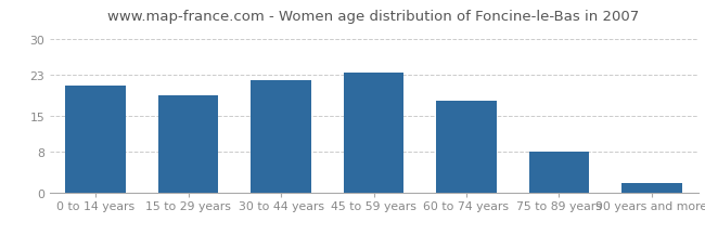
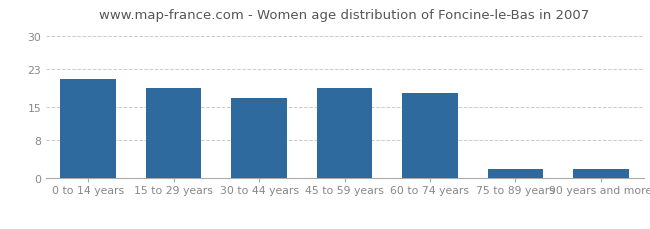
30 to 44 years: 22.0 -> 17.0
45 to 59 years: 23.5 -> 19.0
75 to 89 years: 8.0 -> 2.0
